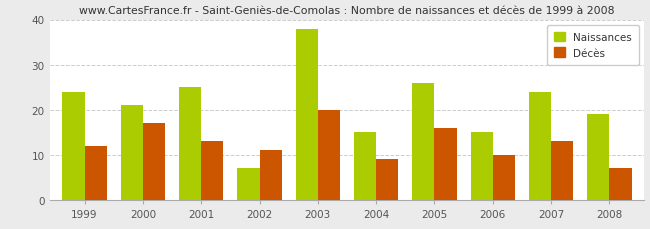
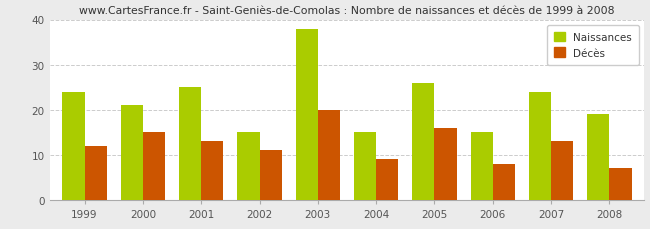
Décès/2000: 17 -> 15
Naissances/2002: 7 -> 15
Décès/2006: 10 -> 8
